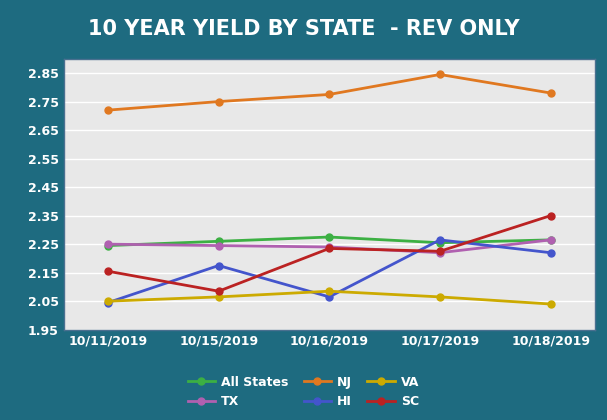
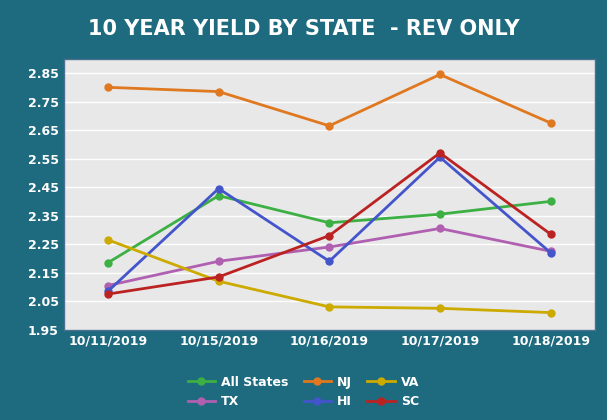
All States/10/11/2019: 2.245 -> 2.185
TX/10/11/2019: 2.250 -> 2.105
NJ/10/11/2019: 2.720 -> 2.800
HI/10/11/2019: 2.045 -> 2.085
VA/10/11/2019: 2.050 -> 2.265
SC/10/11/2019: 2.155 -> 2.075
All States/10/15/2019: 2.260 -> 2.420
TX/10/15/2019: 2.245 -> 2.190
NJ/10/15/2019: 2.750 -> 2.785
HI/10/15/2019: 2.175 -> 2.445
VA/10/15/2019: 2.065 -> 2.120
SC/10/15/2019: 2.085 -> 2.135
All States/10/16/2019: 2.275 -> 2.325
NJ/10/16/2019: 2.775 -> 2.665
HI/10/16/2019: 2.065 -> 2.190
VA/10/16/2019: 2.085 -> 2.030
SC/10/16/2019: 2.235 -> 2.280
All States/10/17/2019: 2.255 -> 2.355
TX/10/17/2019: 2.220 -> 2.305
HI/10/17/2019: 2.265 -> 2.555
VA/10/17/2019: 2.065 -> 2.025
SC/10/17/2019: 2.225 -> 2.570
All States/10/18/2019: 2.265 -> 2.400
TX/10/18/2019: 2.265 -> 2.225
NJ/10/18/2019: 2.780 -> 2.675
VA/10/18/2019: 2.040 -> 2.010
SC/10/18/2019: 2.350 -> 2.285
